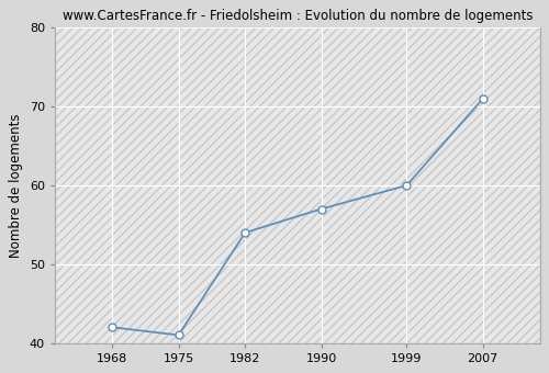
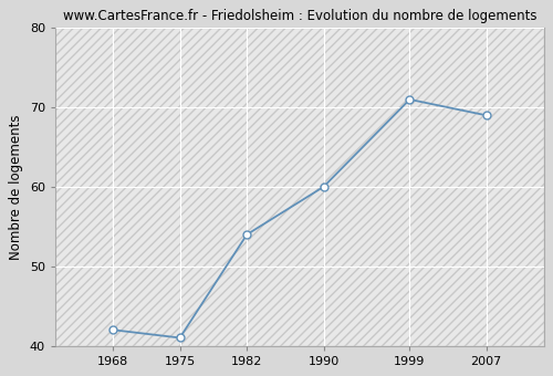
1990: 57 -> 60
1999: 60 -> 71
2007: 71 -> 69
